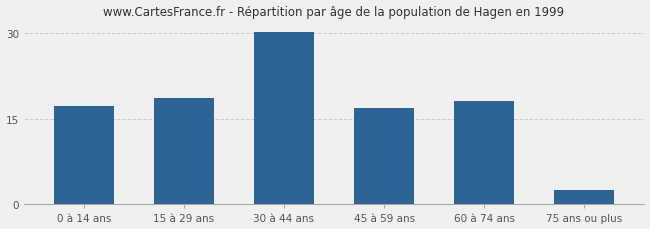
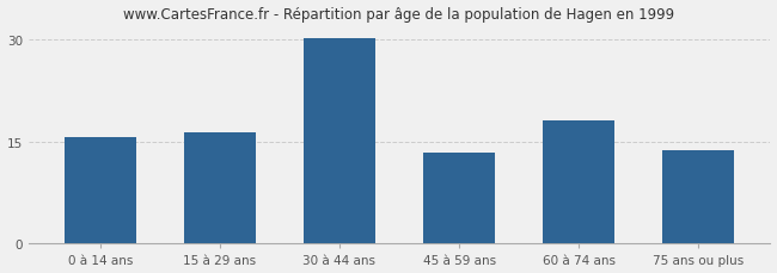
0 à 14 ans: 17.2 -> 15.6
15 à 29 ans: 18.6 -> 16.4
45 à 59 ans: 16.8 -> 13.4
75 ans ou plus: 2.5 -> 13.8
